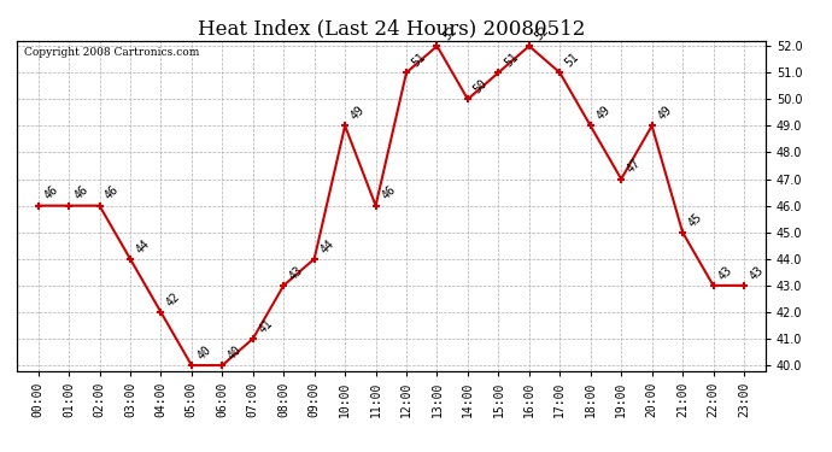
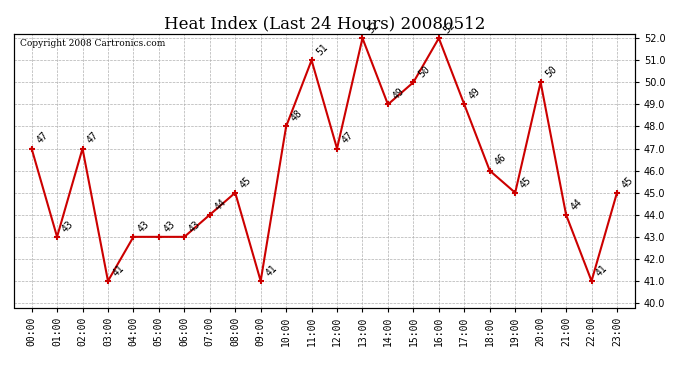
00:00: 46 -> 47
01:00: 46 -> 43
02:00: 46 -> 47
03:00: 44 -> 41
04:00: 42 -> 43
05:00: 40 -> 43
06:00: 40 -> 43
07:00: 41 -> 44
08:00: 43 -> 45
09:00: 44 -> 41
10:00: 49 -> 48
11:00: 46 -> 51
12:00: 51 -> 47
14:00: 50 -> 49
15:00: 51 -> 50
17:00: 51 -> 49
18:00: 49 -> 46
19:00: 47 -> 45
20:00: 49 -> 50
21:00: 45 -> 44
22:00: 43 -> 41
23:00: 43 -> 45
